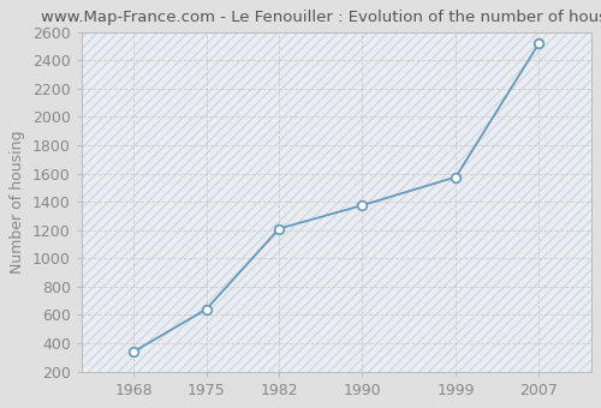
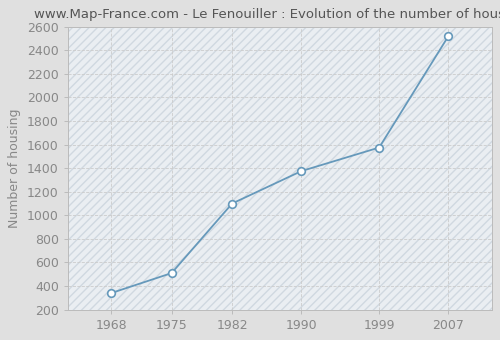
1975: 640 -> 510
1982: 1210 -> 1100
